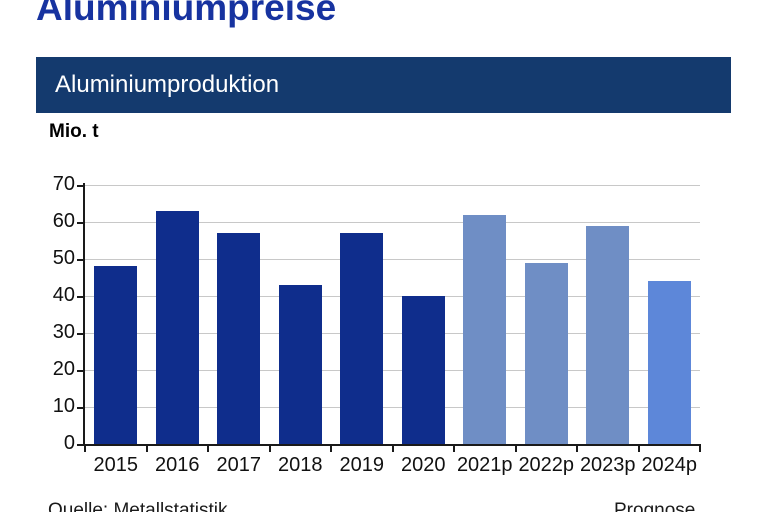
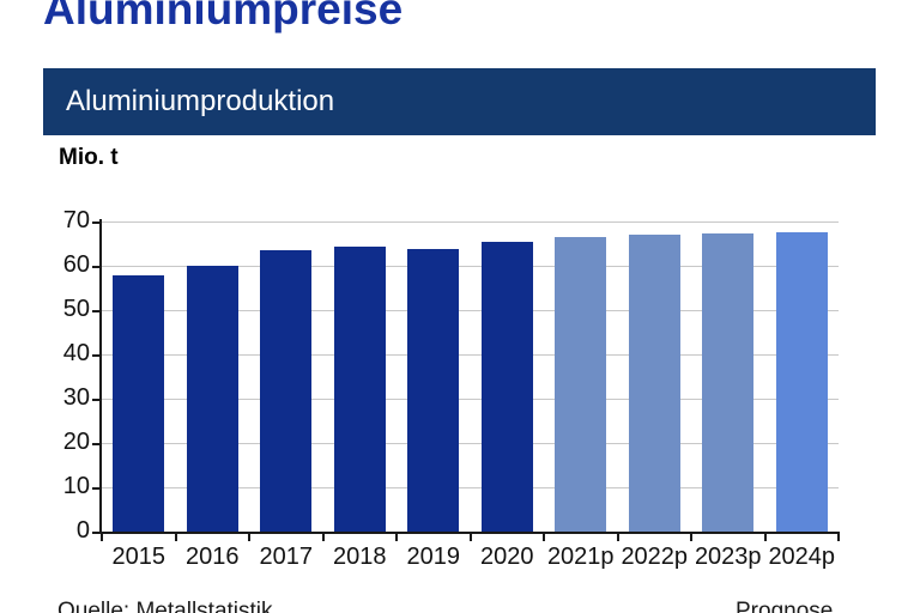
2015: 48 -> 58
2016: 63 -> 60
2017: 57 -> 63
2018: 43 -> 64
2019: 57 -> 64
2020: 40 -> 65
2021p: 62 -> 67
2022p: 49 -> 67
2023p: 59 -> 67
2024p: 44 -> 68
